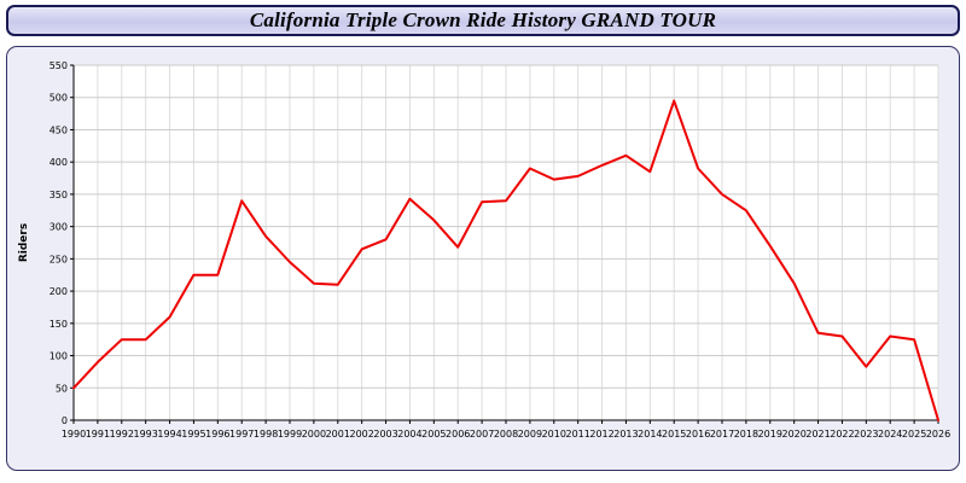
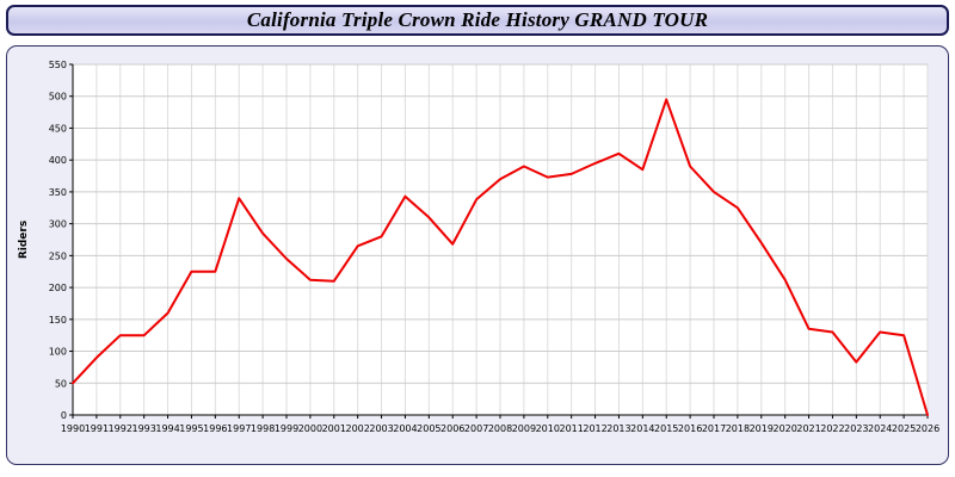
2008: 340 -> 370
